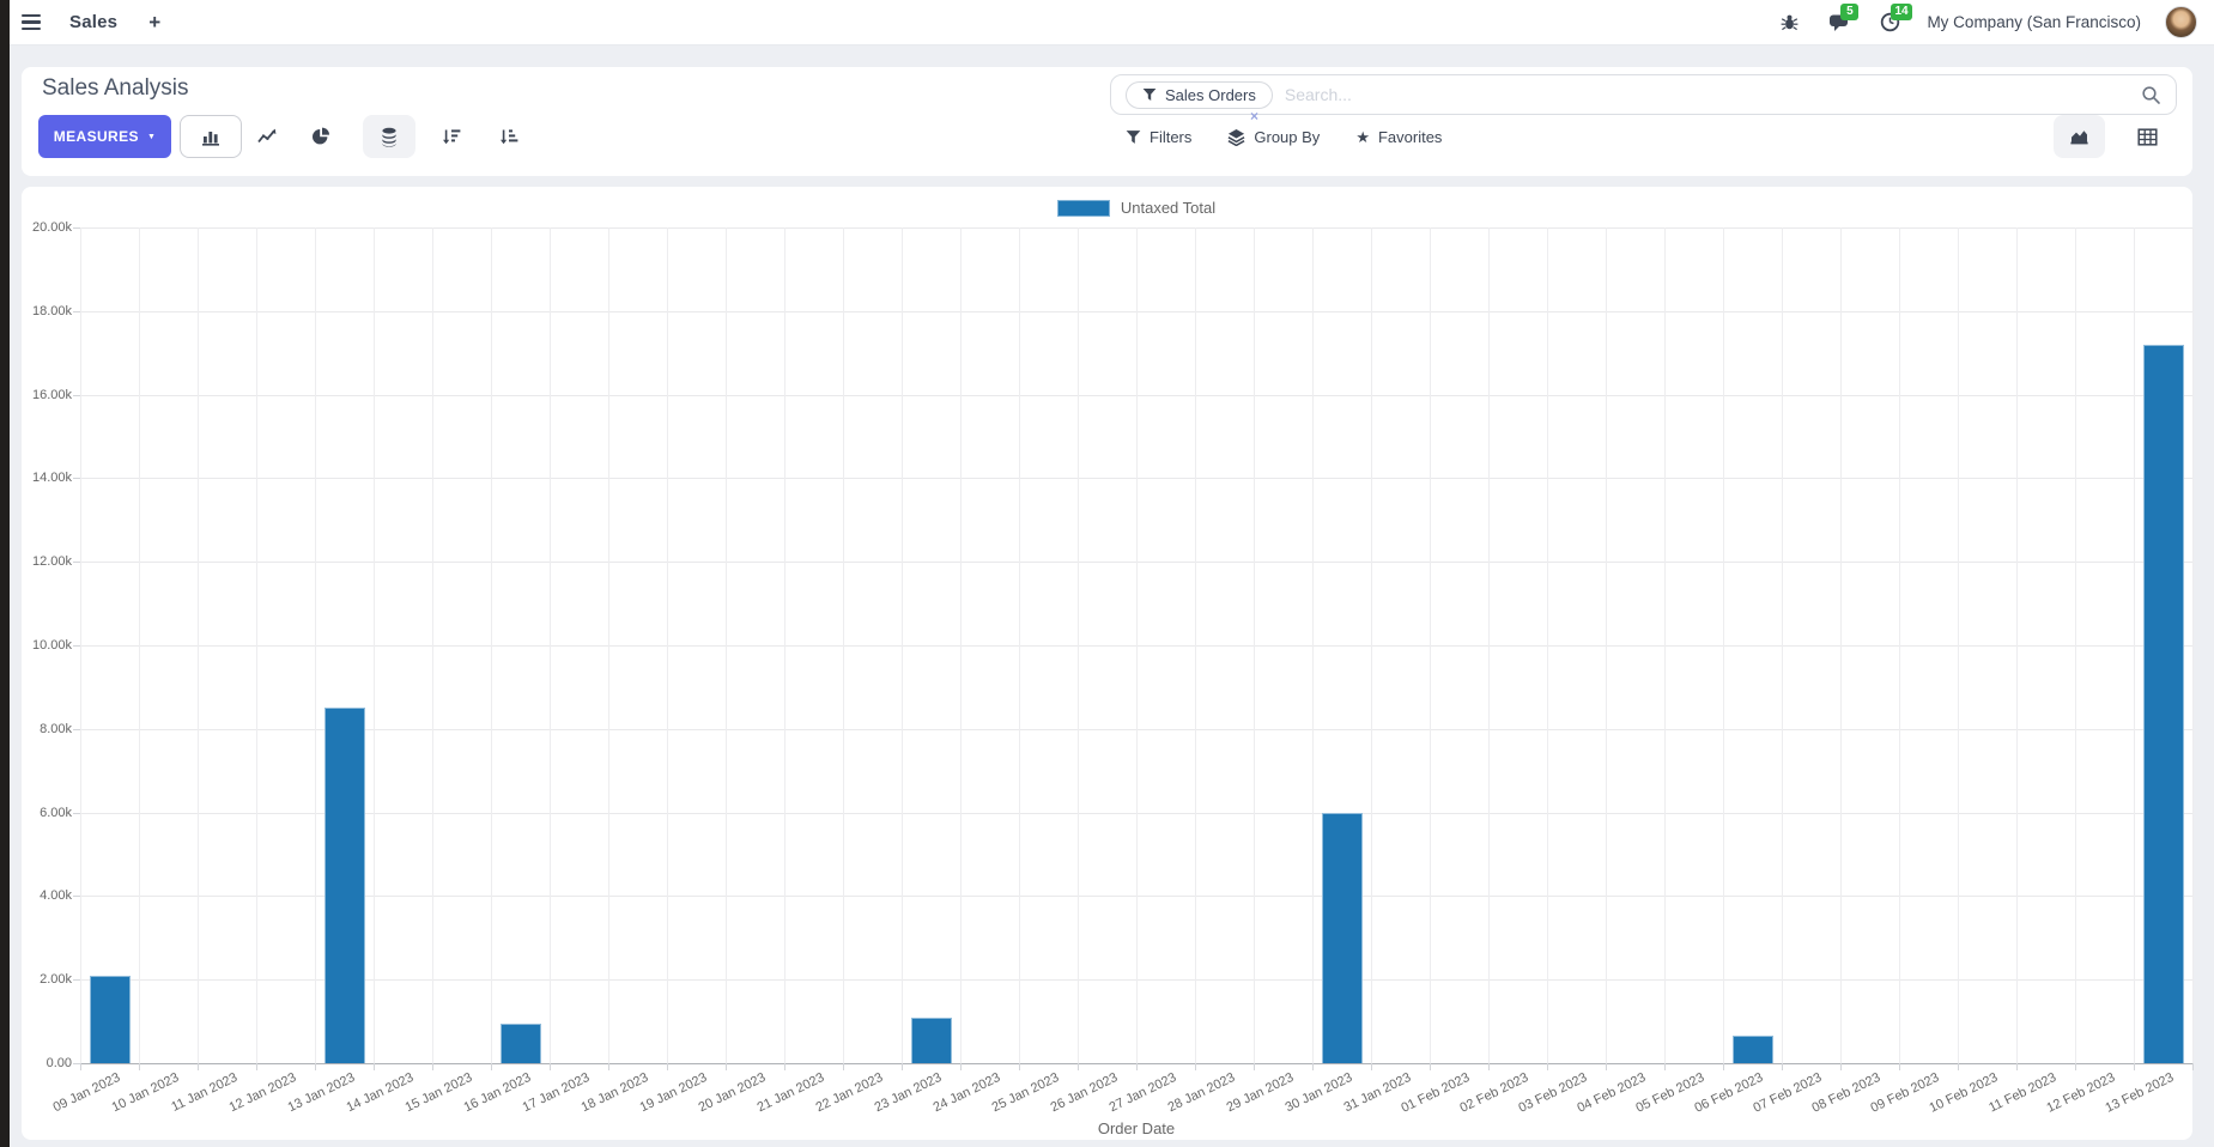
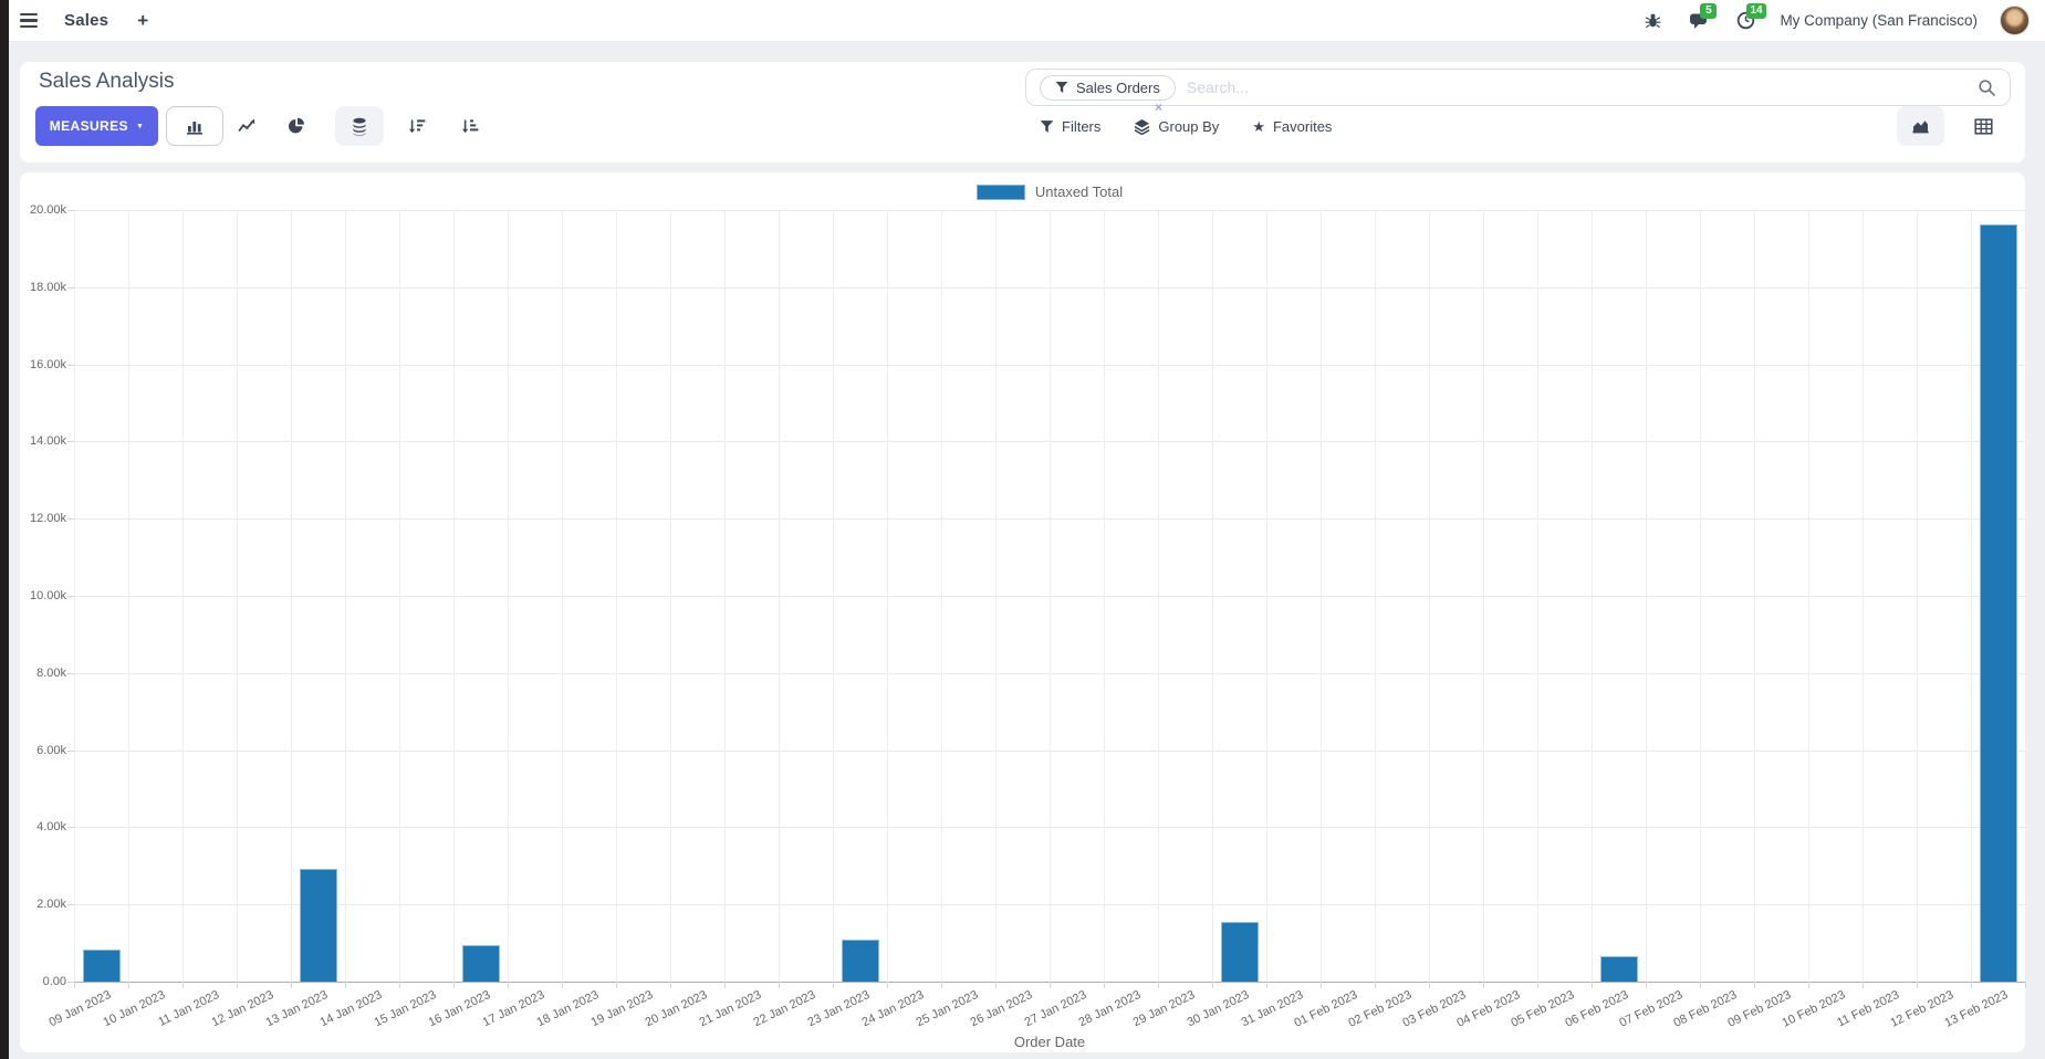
09 Jan 2023: 2.1k -> 0.8k
13 Jan 2023: 8.5k -> 2.9k
30 Jan 2023: 6.0k -> 1.5k
13 Feb 2023: 17.2k -> 19.6k
